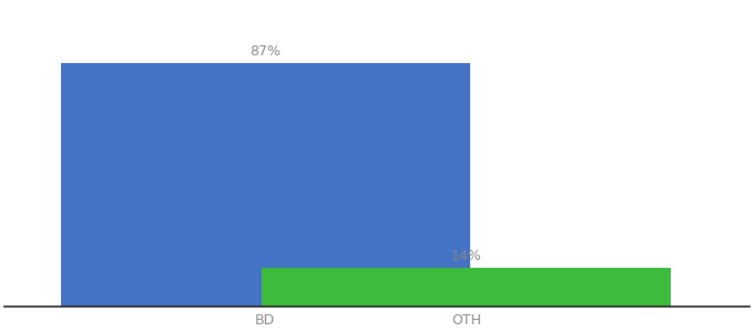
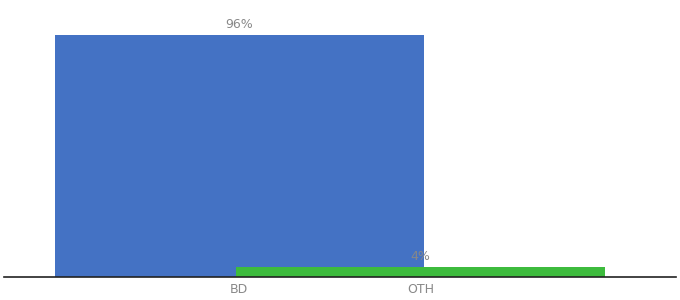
BD: 87% -> 96%
OTH: 14% -> 4%
